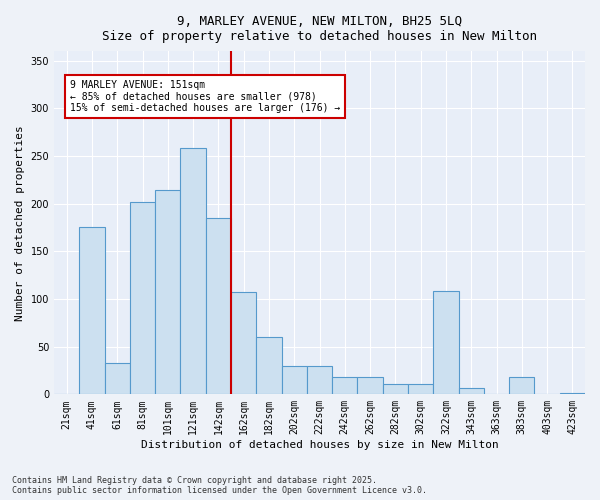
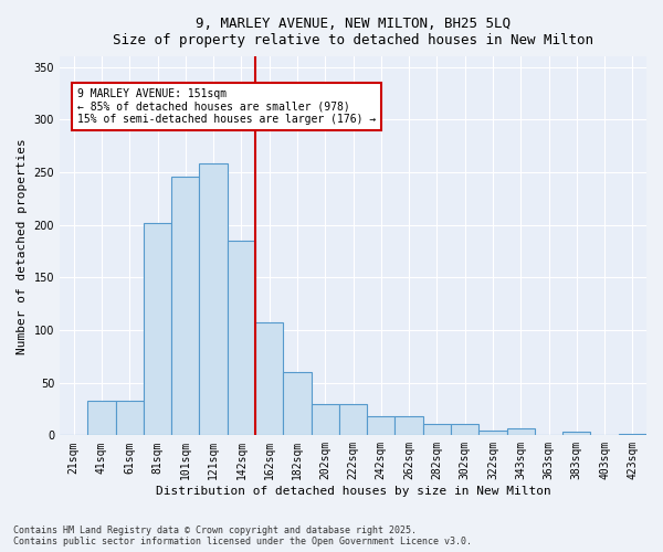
41sqm: 176 -> 33
101sqm: 214 -> 246
322sqm: 108 -> 5
383sqm: 18 -> 3
